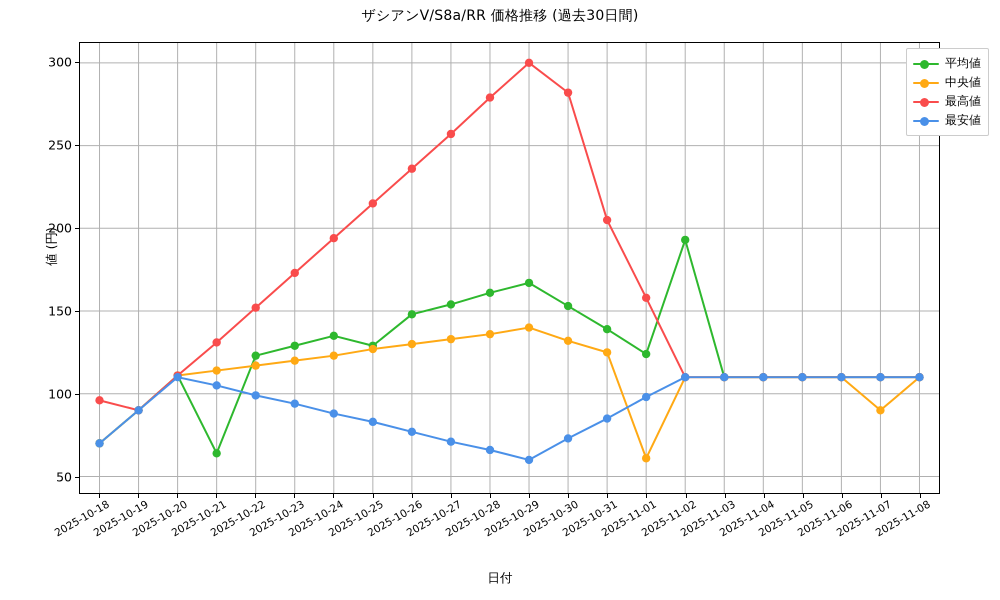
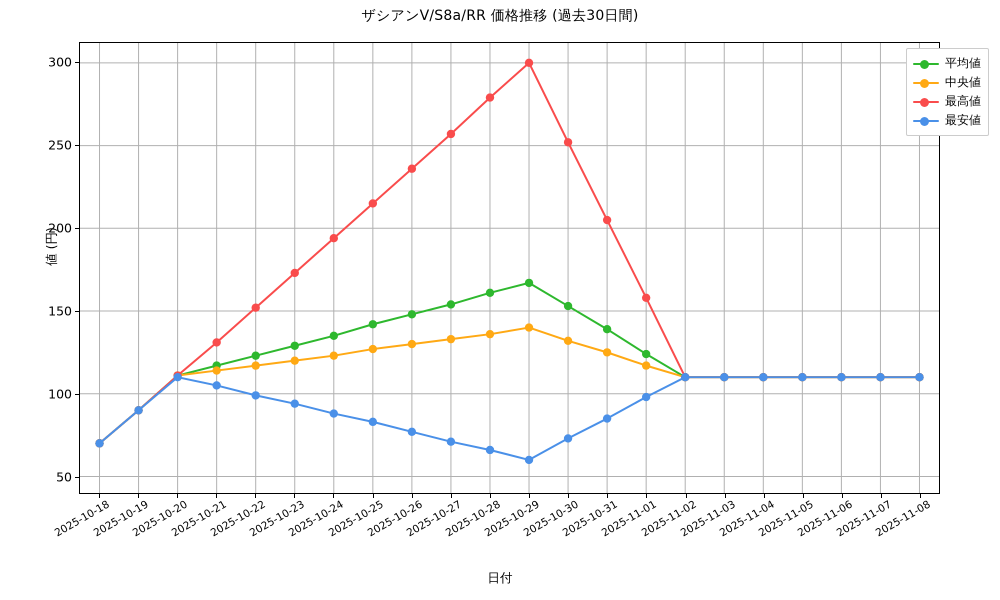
最高値/2025-10-18: 96 -> 70
平均値/2025-10-21: 64 -> 117
平均値/2025-10-25: 129 -> 142
最高値/2025-10-30: 282 -> 252
中央値/2025-11-01: 61 -> 117
平均値/2025-11-02: 193 -> 110
中央値/2025-11-07: 90 -> 110
